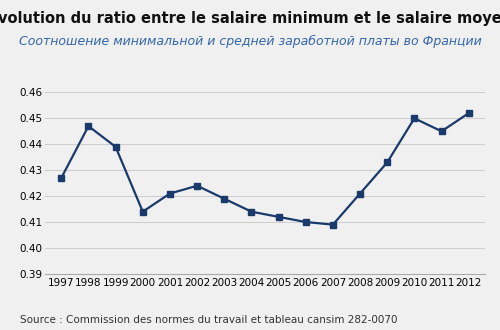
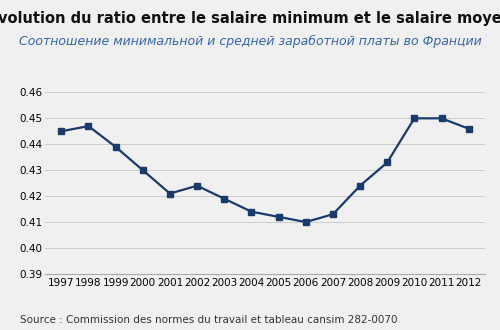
1997: 0.427 -> 0.445
2000: 0.414 -> 0.430
2007: 0.409 -> 0.413
2008: 0.421 -> 0.424
2011: 0.445 -> 0.450
2012: 0.452 -> 0.446
